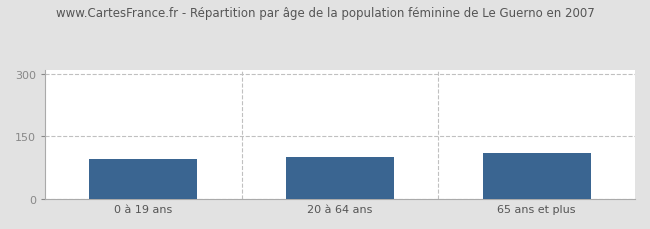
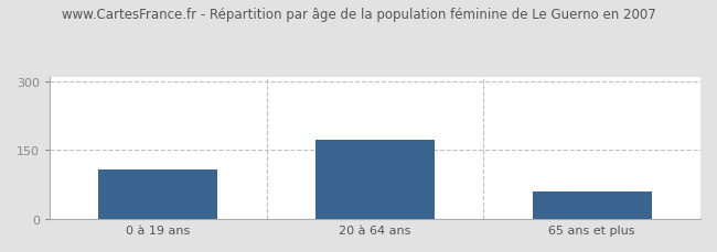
0 à 19 ans: 95 -> 107
20 à 64 ans: 100 -> 172
65 ans et plus: 110 -> 60
